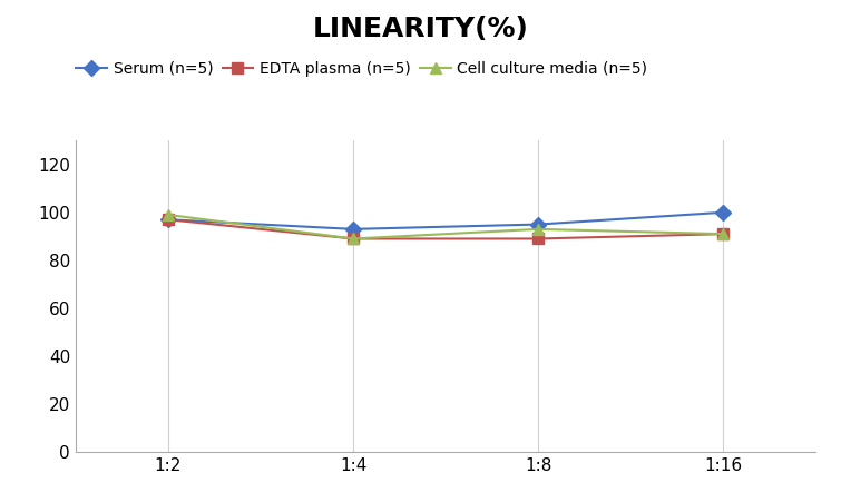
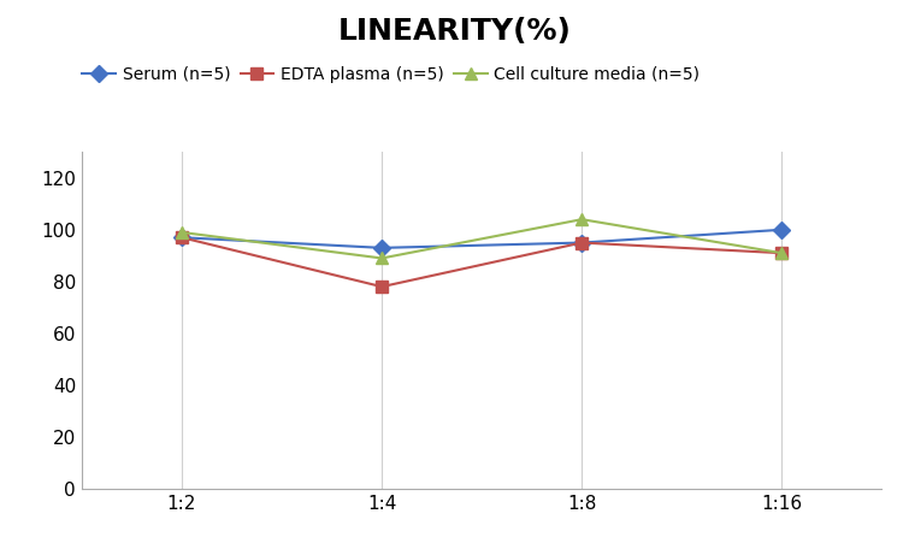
EDTA plasma (n=5)/1:4: 89 -> 78
EDTA plasma (n=5)/1:8: 89 -> 95
Cell culture media (n=5)/1:8: 93 -> 104
